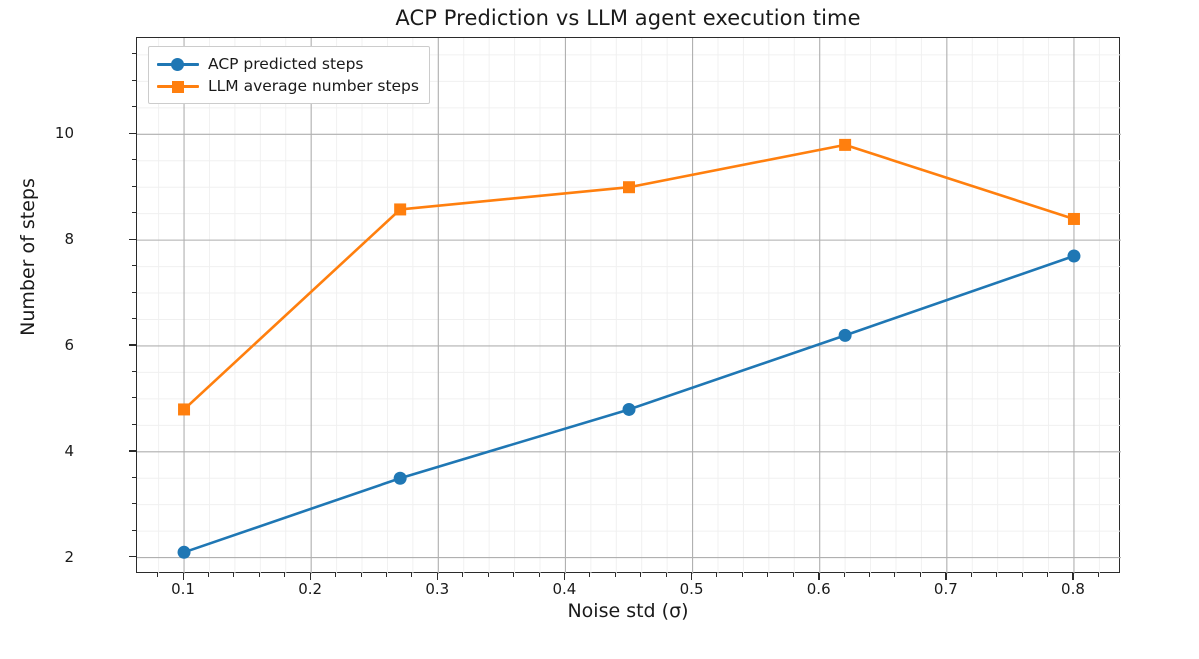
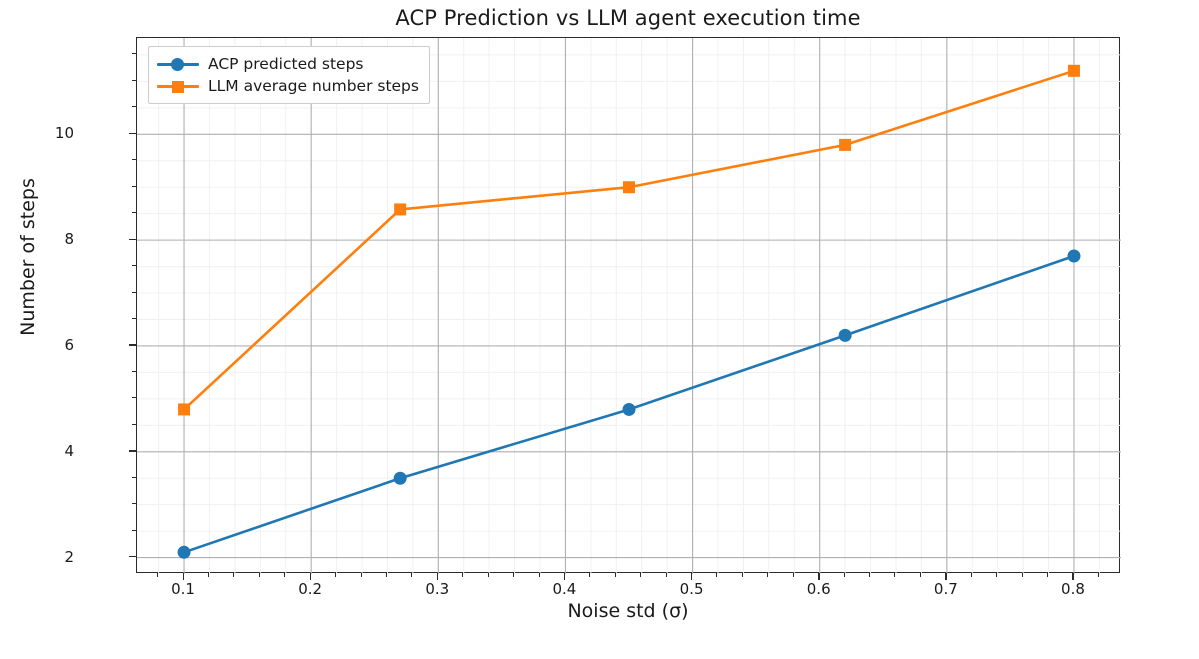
LLM average number steps/0.8: 8,4 -> 11,2
